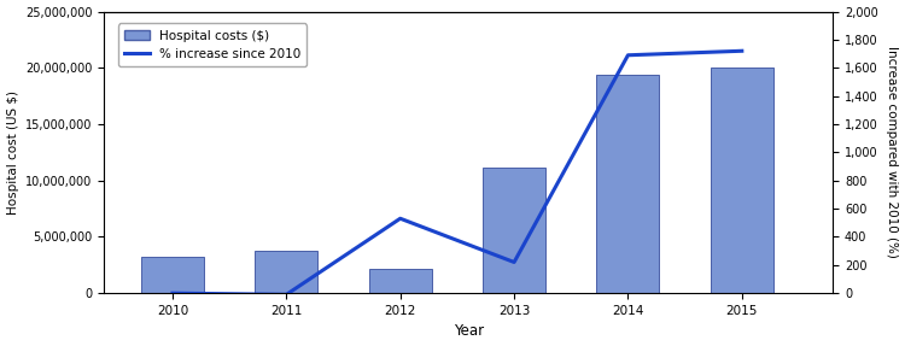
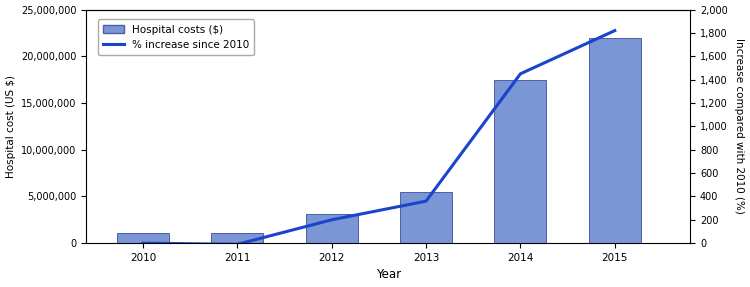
Hospital costs ($)/2010: 3,200,000 -> 1,100,000
Hospital costs ($)/2011: 3,800,000 -> 1,000,000
Hospital costs ($)/2012: 2,200,000 -> 3,100,000
% increase since 2010/2012: 530 -> 200
Hospital costs ($)/2013: 11,200,000 -> 5,500,000
% increase since 2010/2013: 220 -> 360
Hospital costs ($)/2014: 19,400,000 -> 17,500,000
% increase since 2010/2014: 1,690 -> 1,450
Hospital costs ($)/2015: 20,000,000 -> 22,000,000
% increase since 2010/2015: 1,720 -> 1,820
